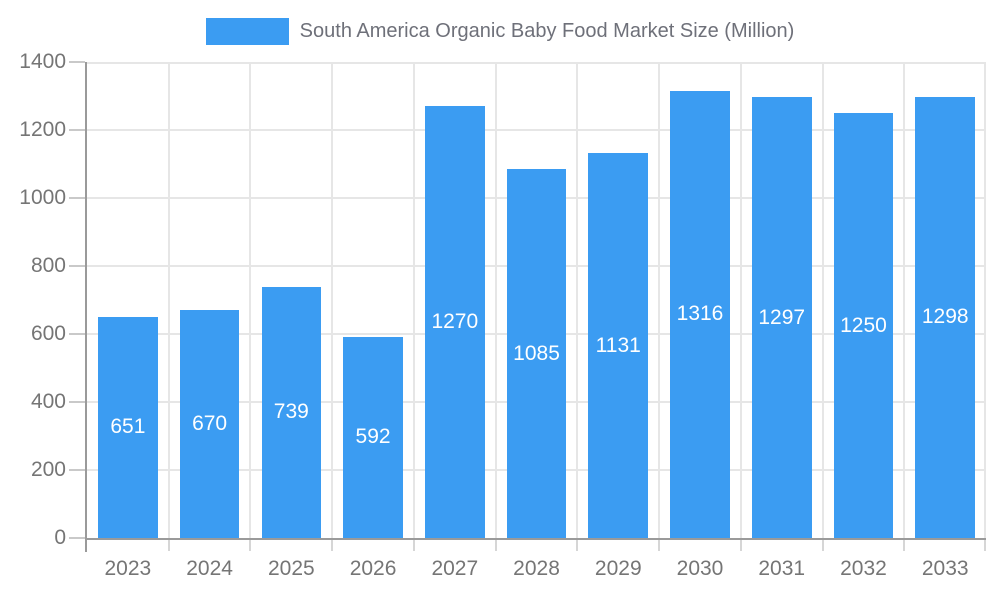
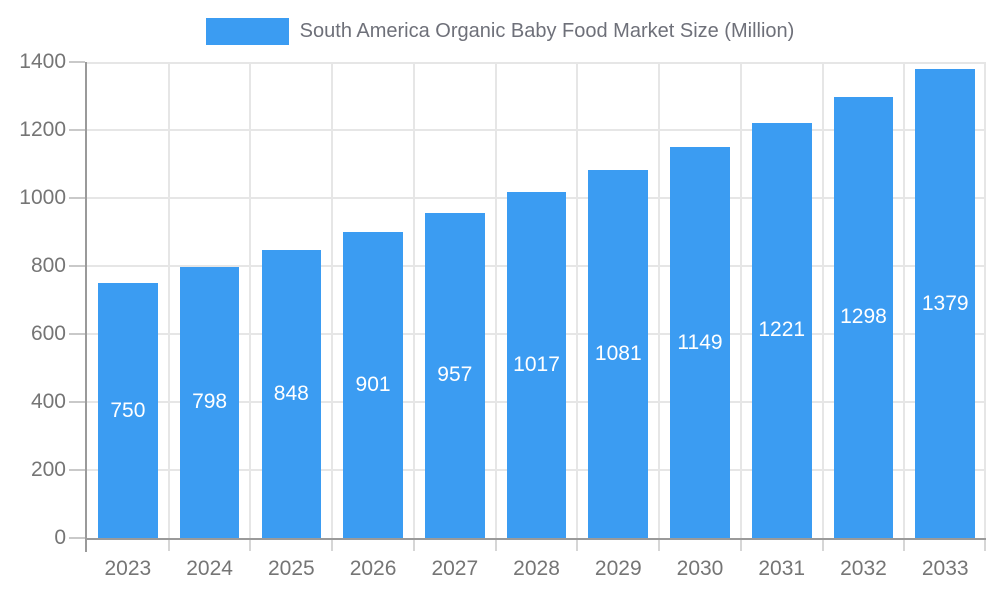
2023: 651 -> 750
2024: 670 -> 798
2025: 739 -> 848
2026: 592 -> 901
2027: 1270 -> 957
2028: 1085 -> 1017
2029: 1131 -> 1081
2030: 1316 -> 1149
2031: 1297 -> 1221
2032: 1250 -> 1298
2033: 1298 -> 1379
